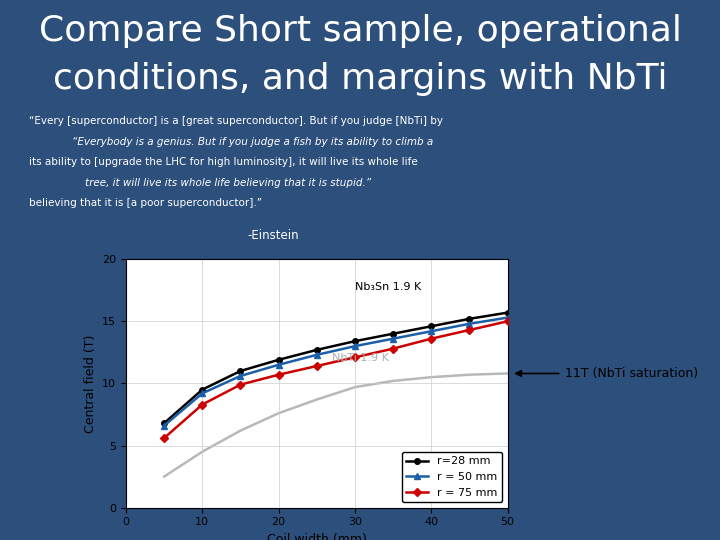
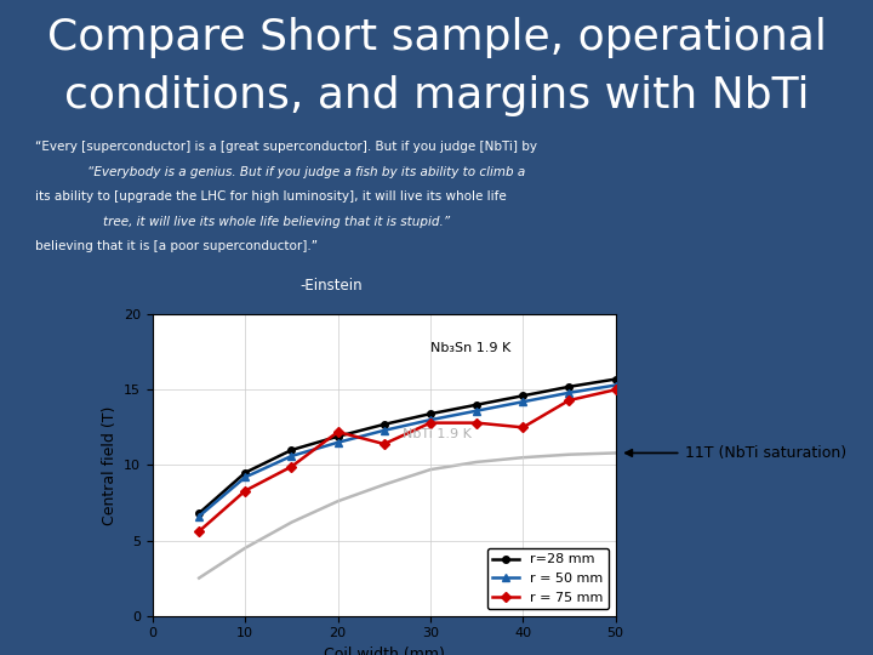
r = 75 mm/20: 10.7 -> 12.2
r = 75 mm/30: 12.1 -> 12.8
r = 75 mm/40: 13.6 -> 12.5
